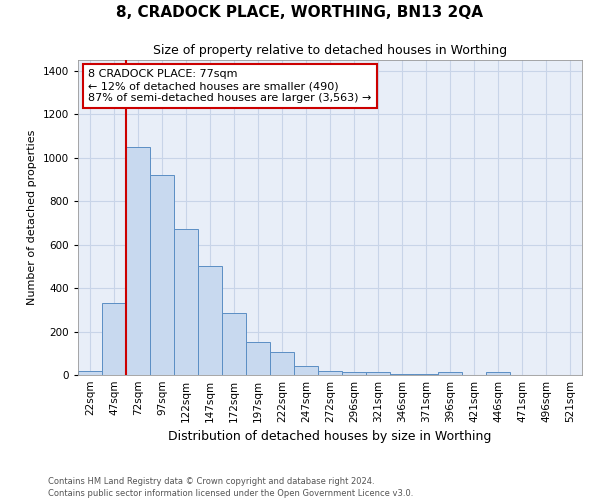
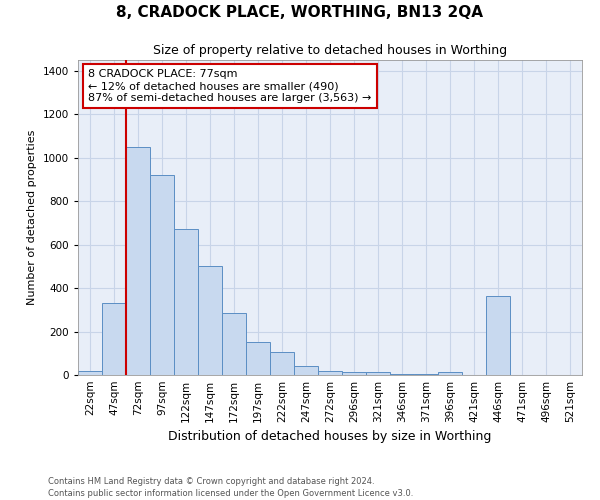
446sqm: 15 -> 365
